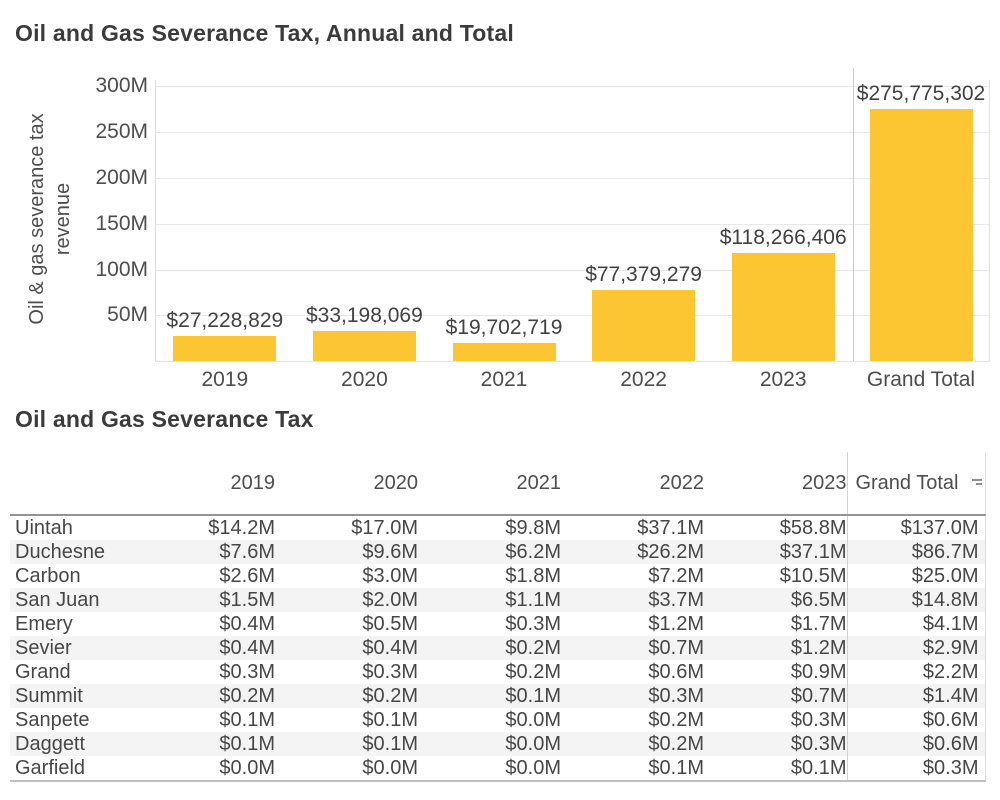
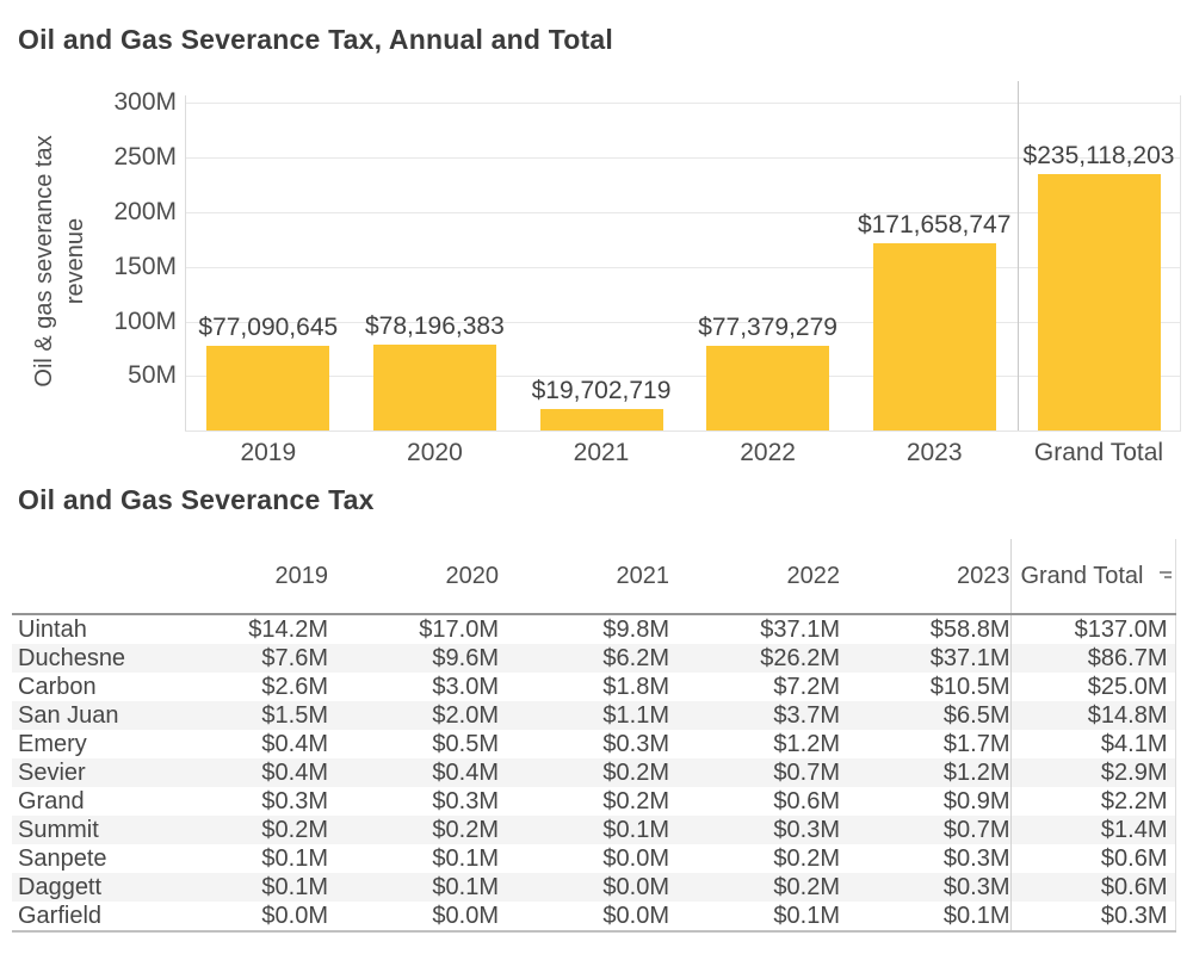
2019: $27,228,829 -> $77,090,645
2020: $33,198,069 -> $78,196,383
2023: $118,266,406 -> $171,658,747
Grand Total: $275,775,302 -> $235,118,203
